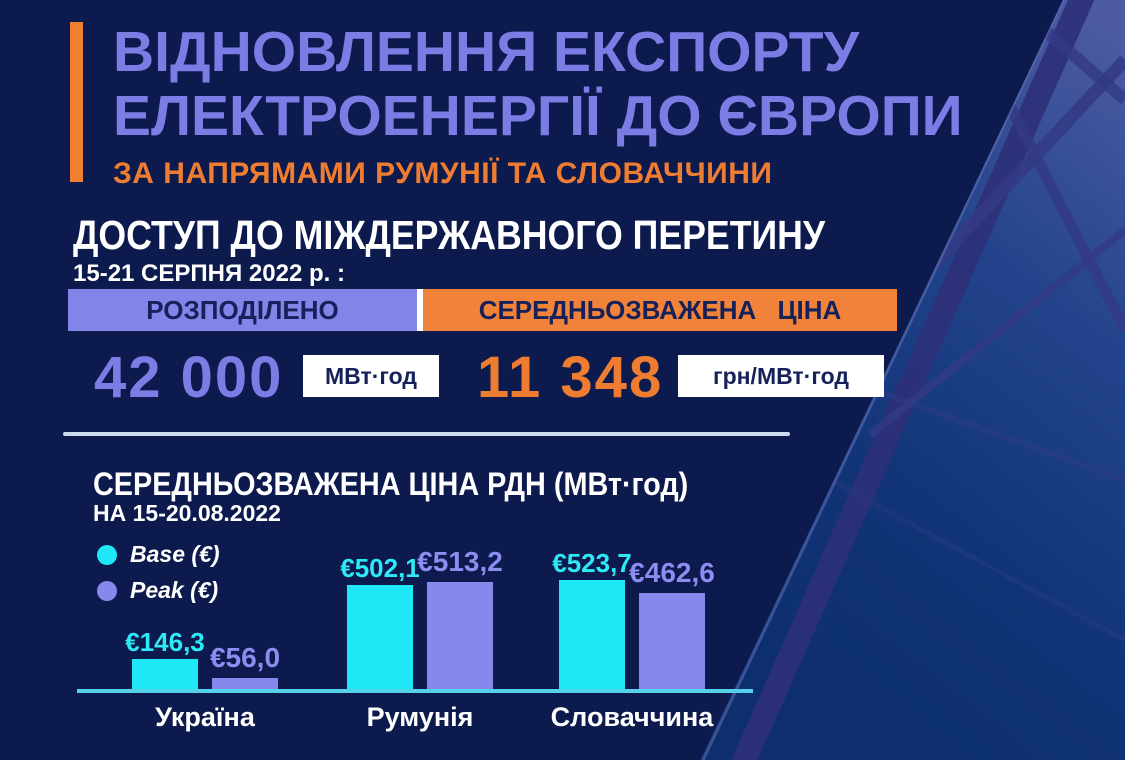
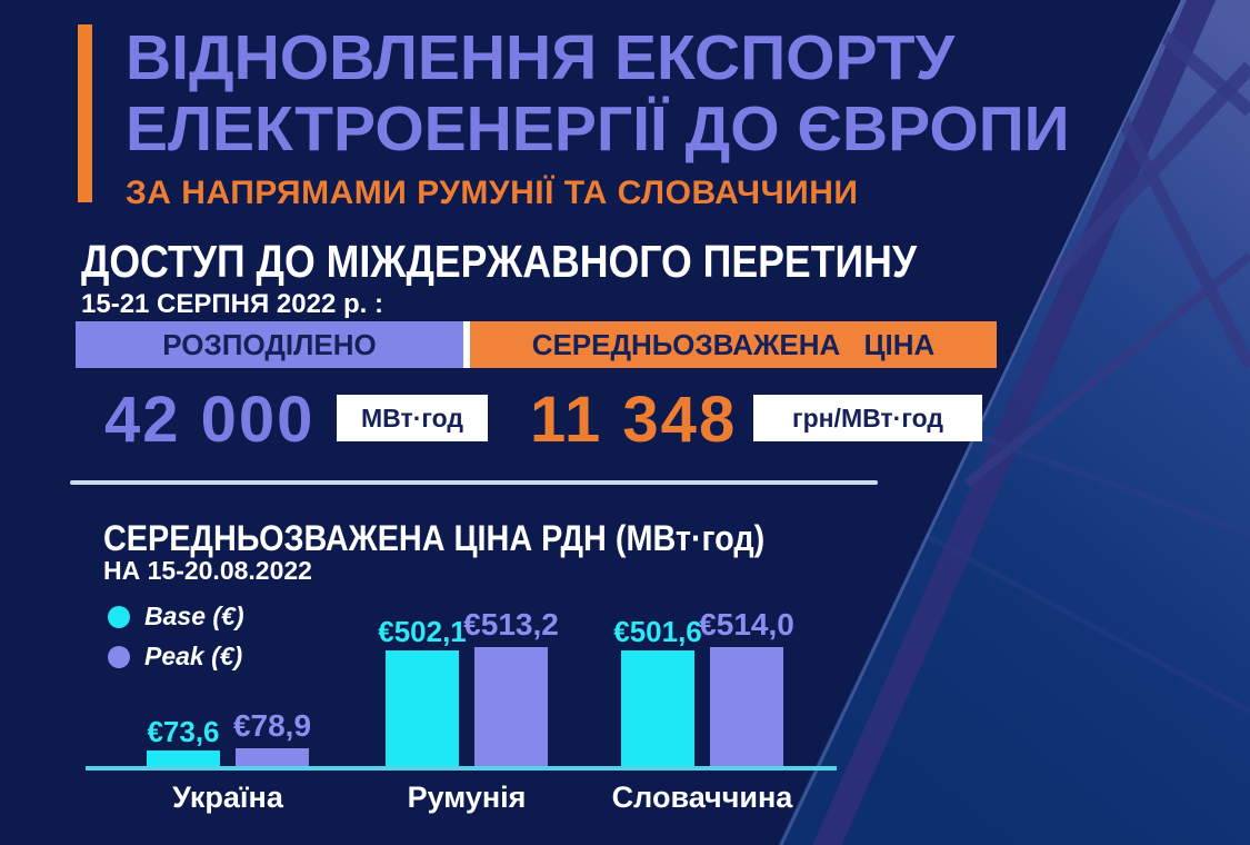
Base (€)/Україна: €146,3 -> €73,6
Peak (€)/Україна: €56,0 -> €78,9
Base (€)/Словаччина: €523,7 -> €501,6
Peak (€)/Словаччина: €462,6 -> €514,0
